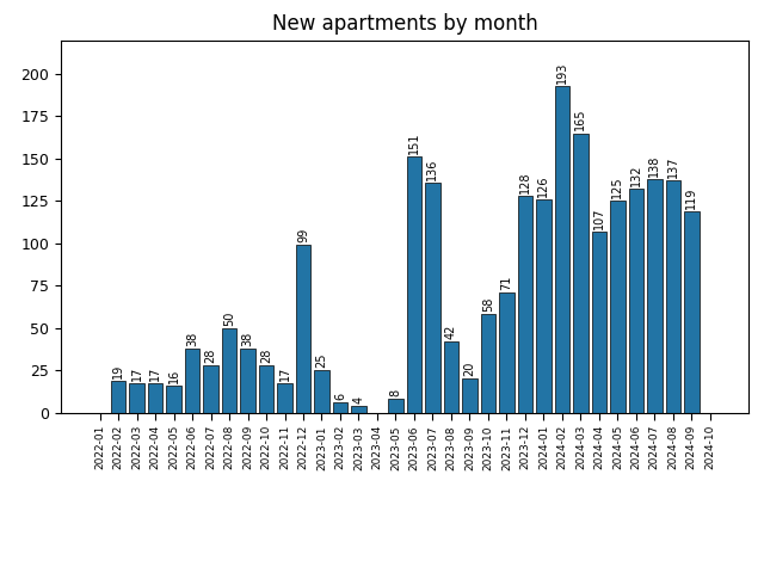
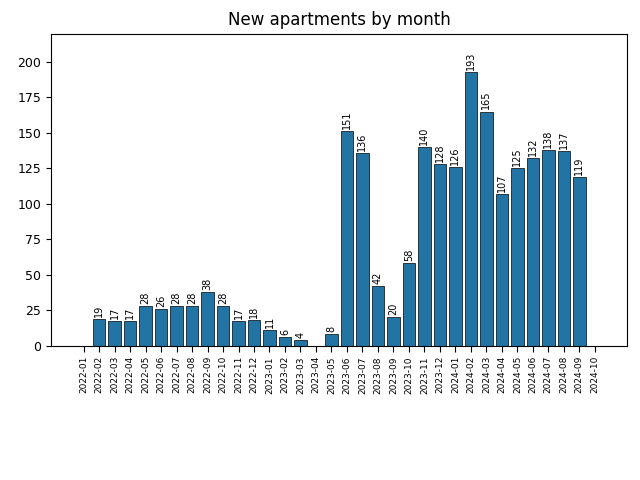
2022-05: 16 -> 28
2022-06: 38 -> 26
2022-08: 50 -> 28
2022-12: 99 -> 18
2023-01: 25 -> 11
2023-11: 71 -> 140
